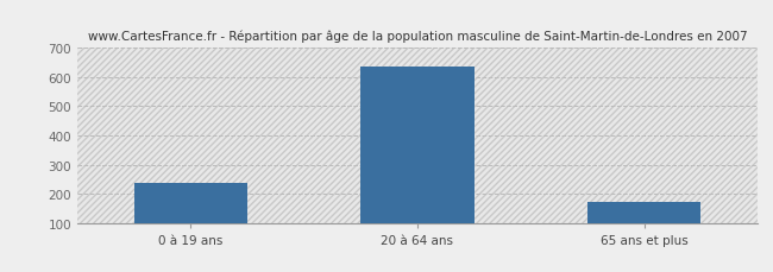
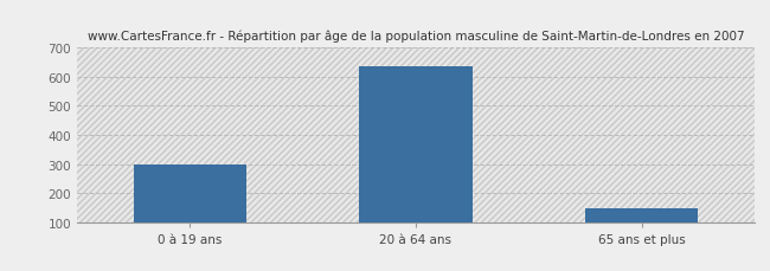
0 à 19 ans: 235 -> 300
65 ans et plus: 170 -> 148
